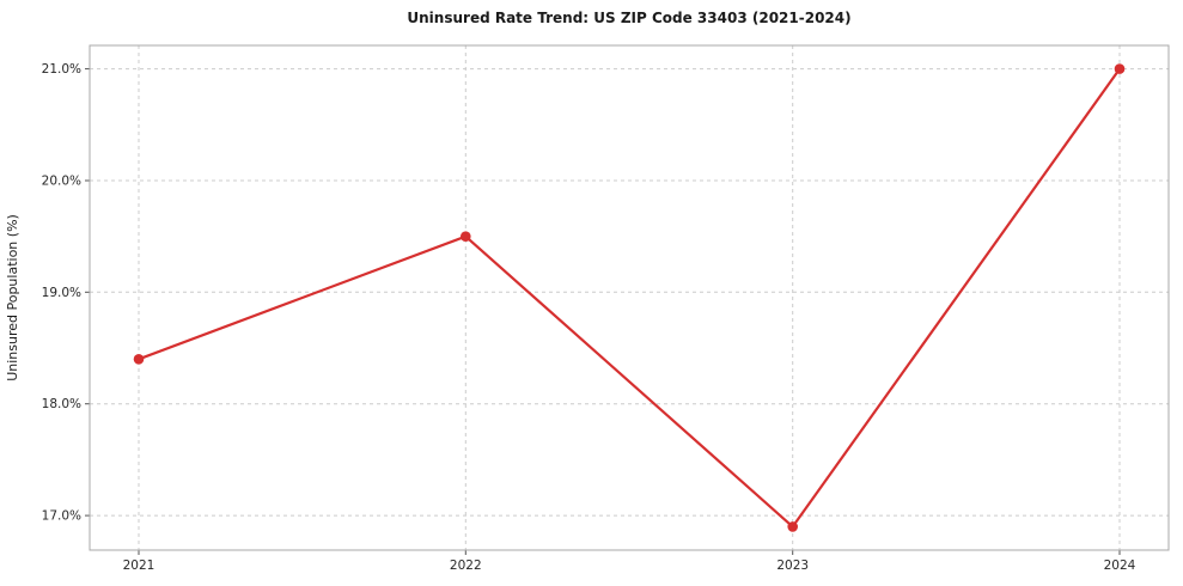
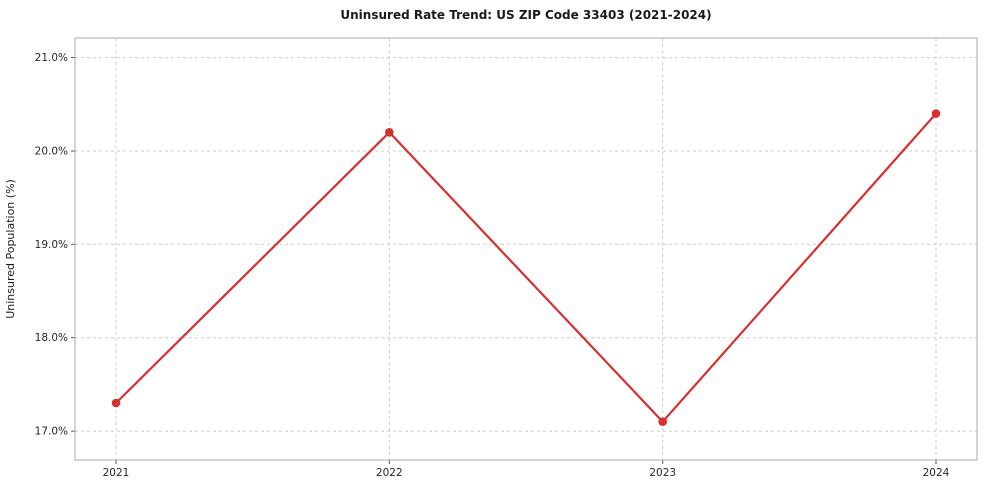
2021: 18.4% -> 17.3%
2022: 19.5% -> 20.2%
2023: 16.9% -> 17.1%
2024: 21.0% -> 20.4%
